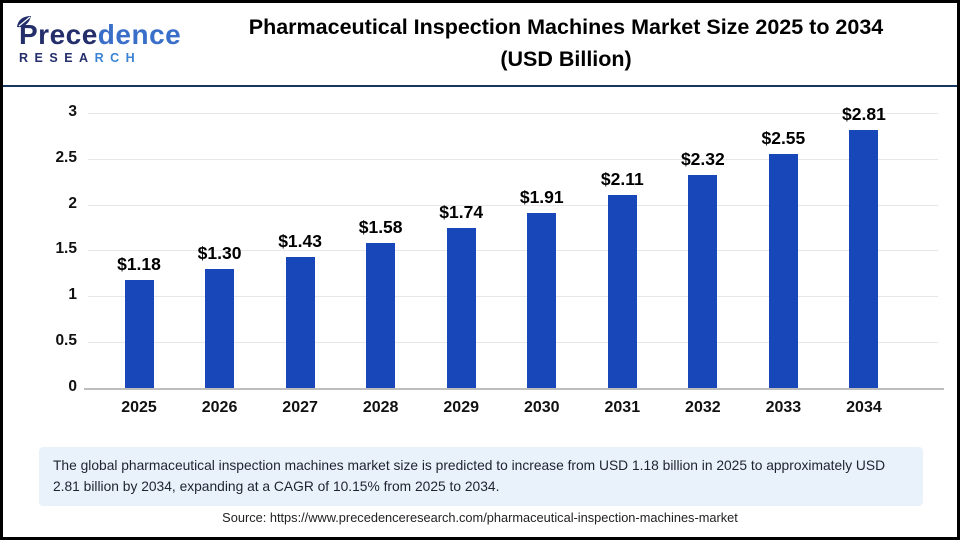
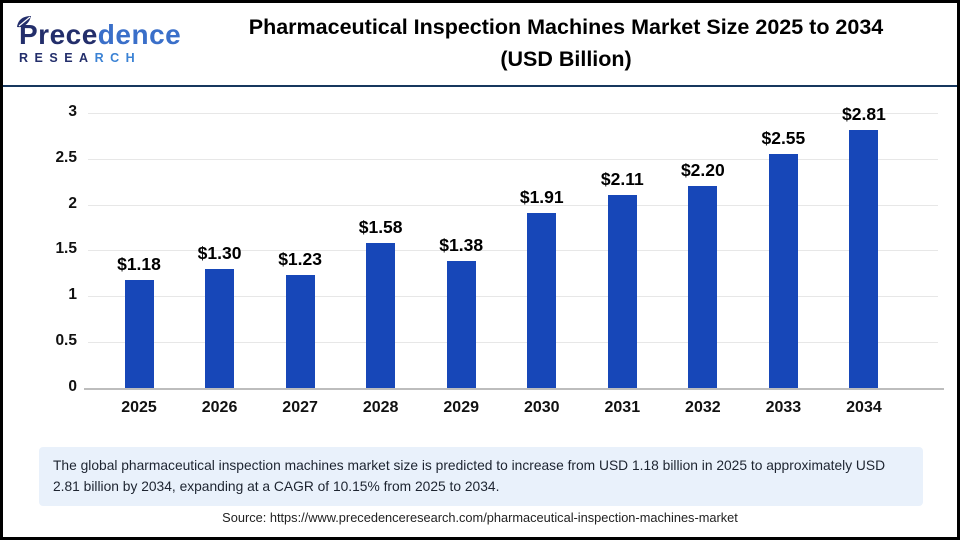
2027: $1.43 -> $1.23
2029: $1.74 -> $1.38
2032: $2.32 -> $2.20
